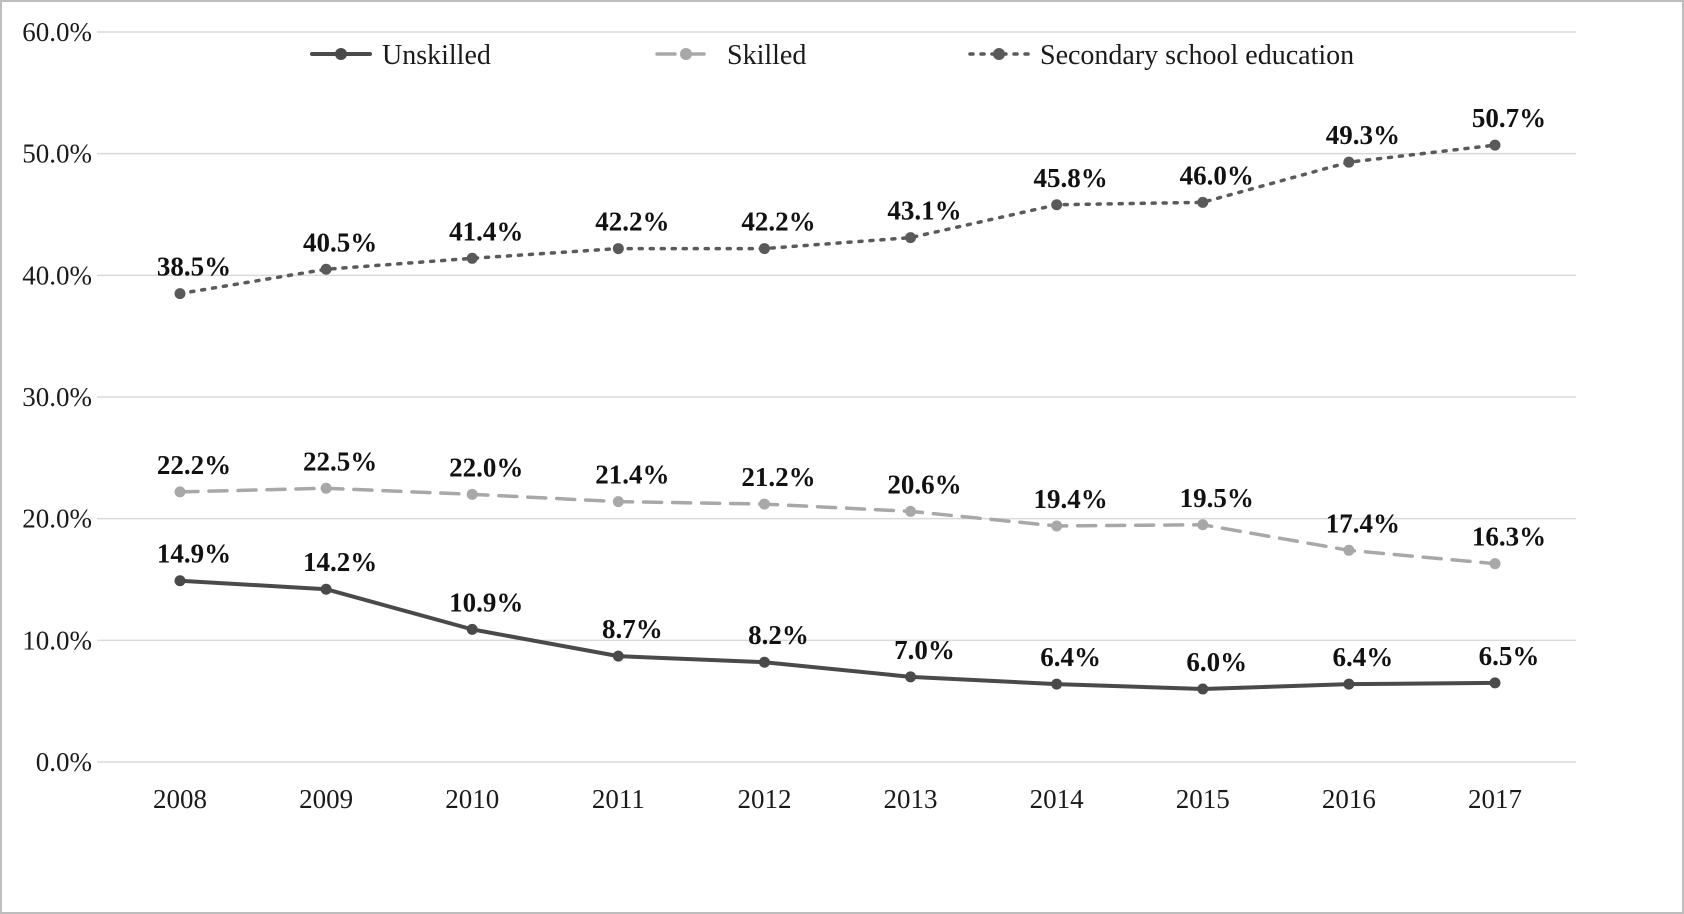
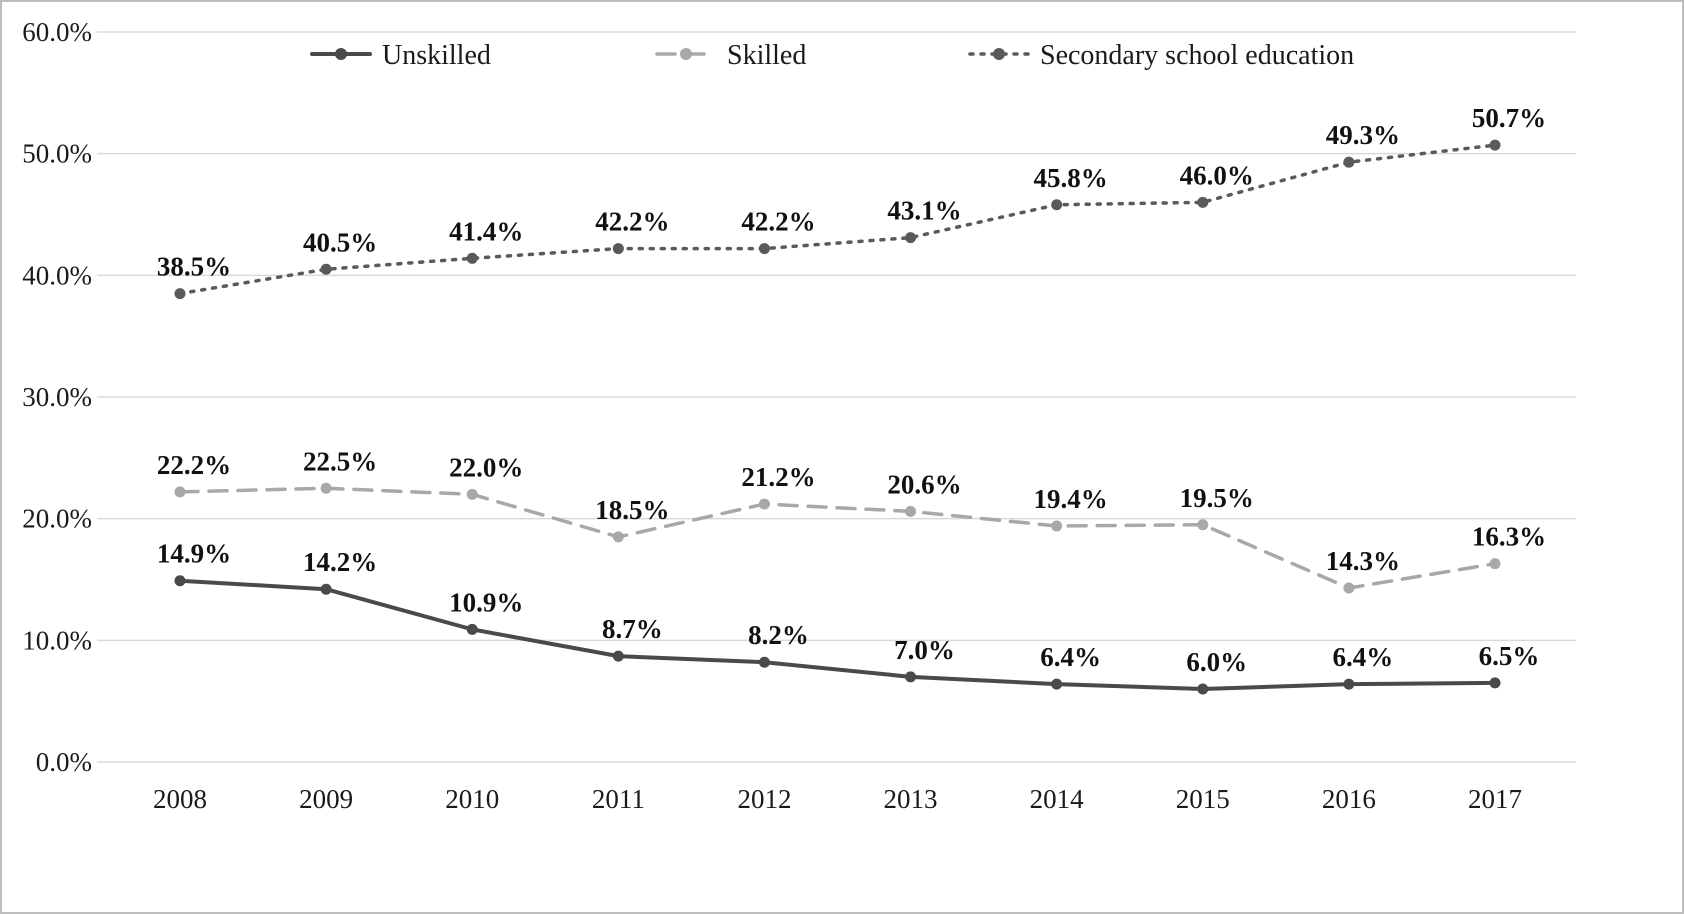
Skilled/2011: 21.4% -> 18.5%
Skilled/2016: 17.4% -> 14.3%
